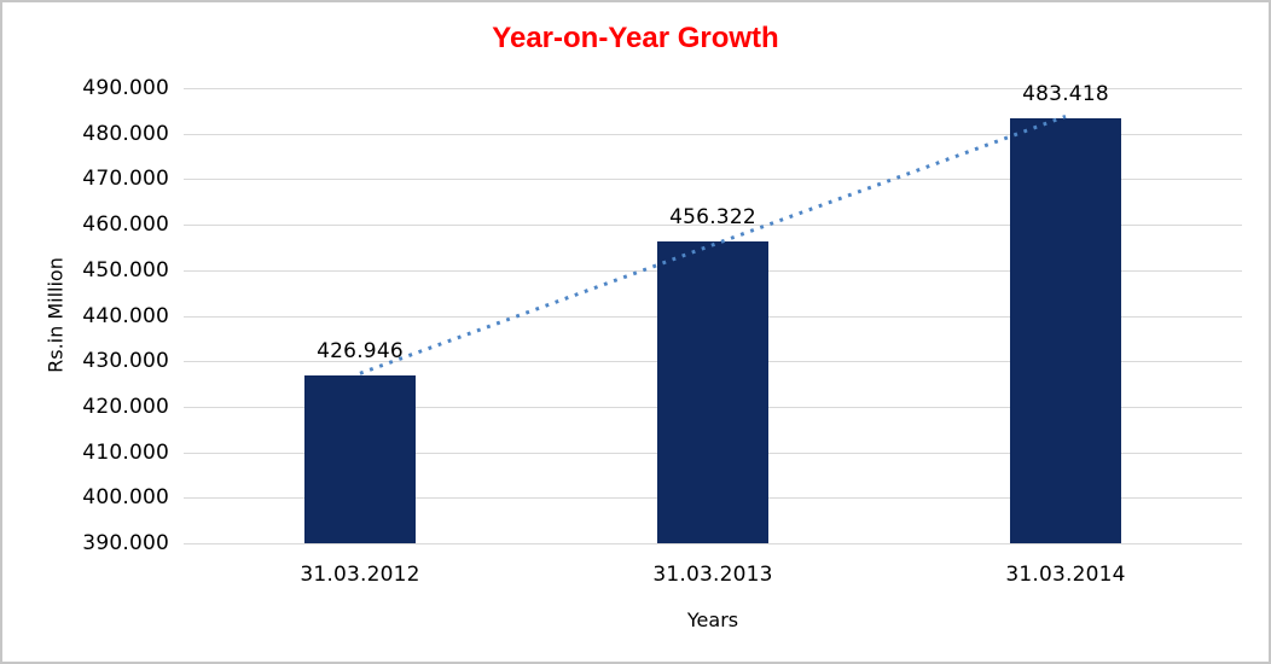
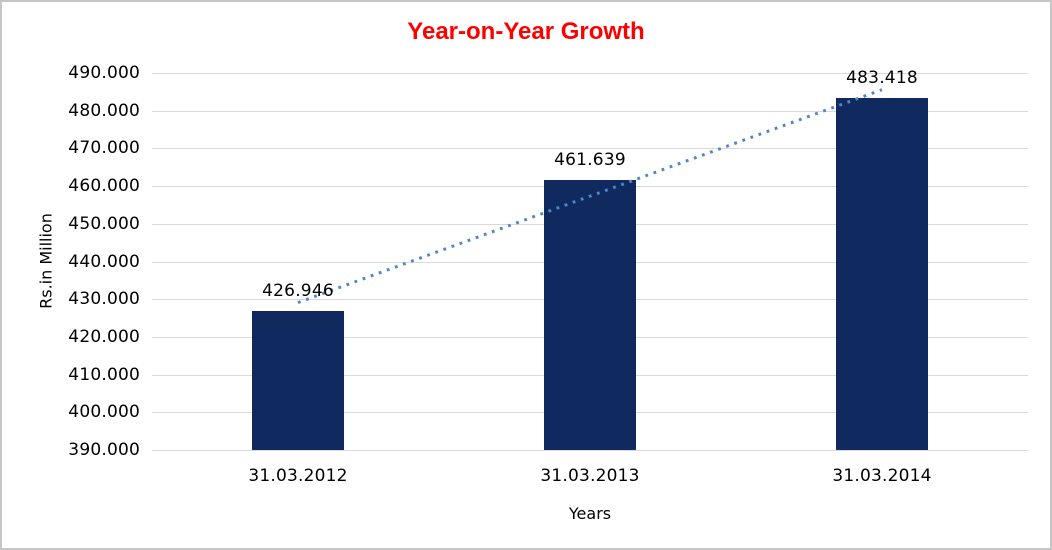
31.03.2013: 456.322 -> 461.639
